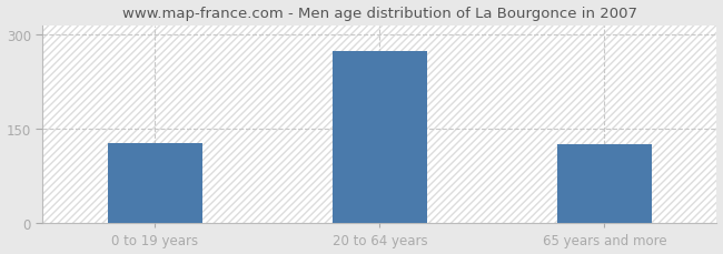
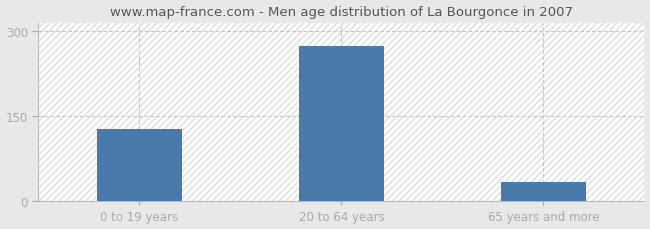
65 years and more: 126 -> 35
